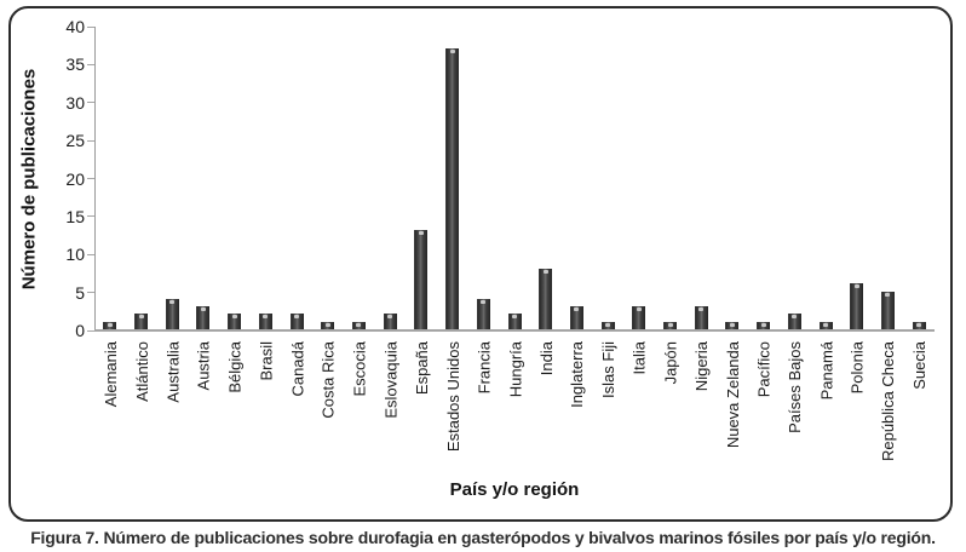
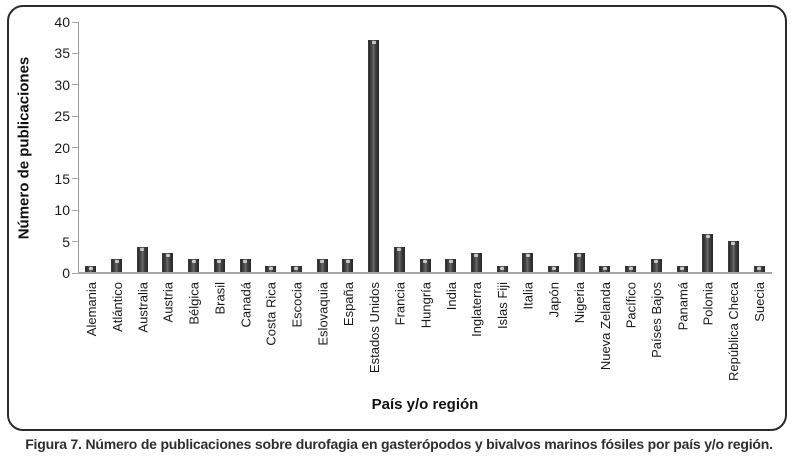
España: 13 -> 2
India: 8 -> 2
